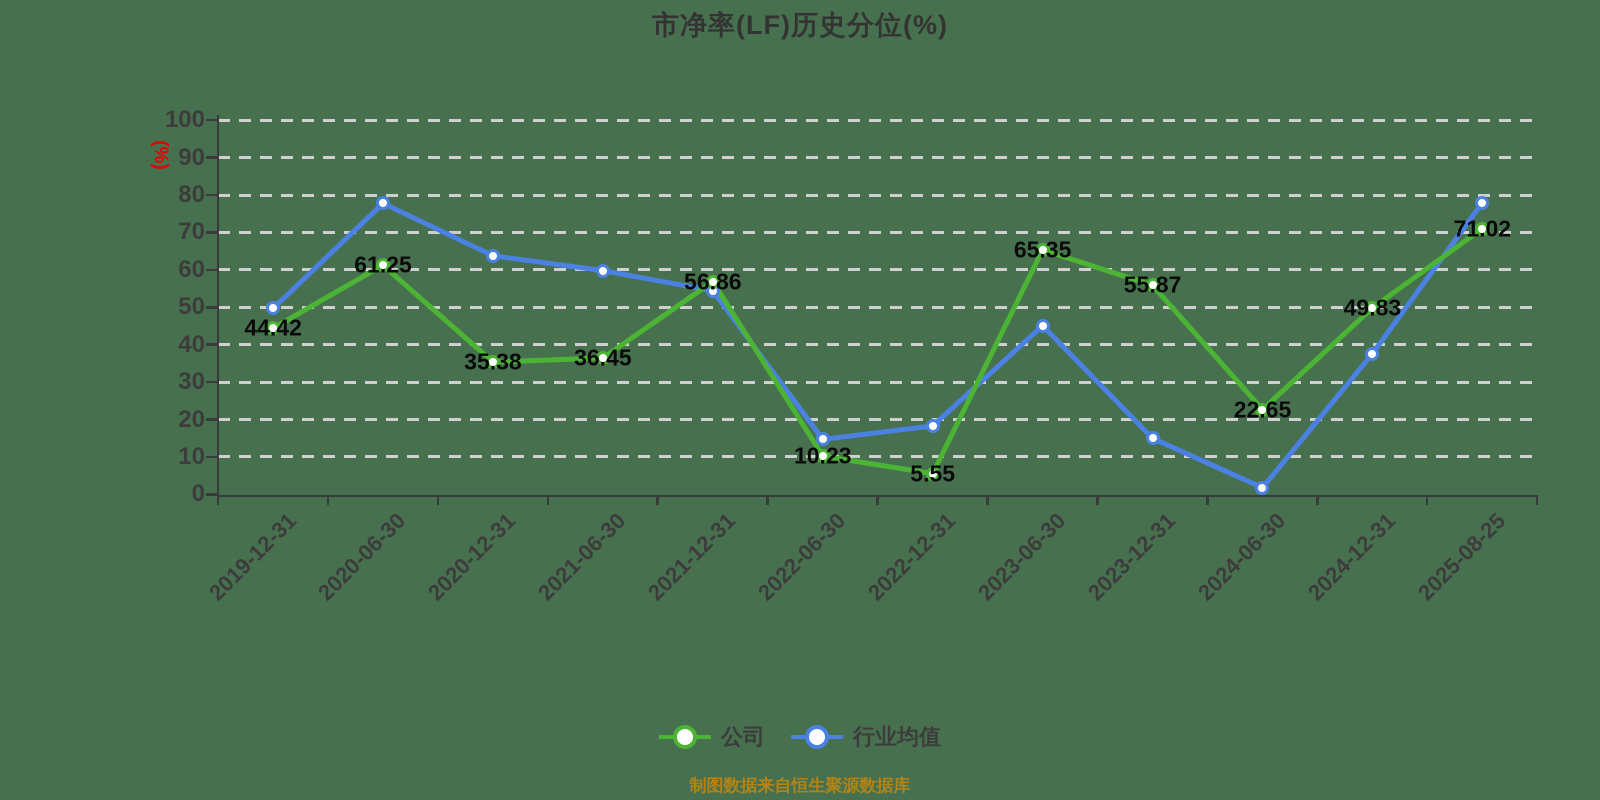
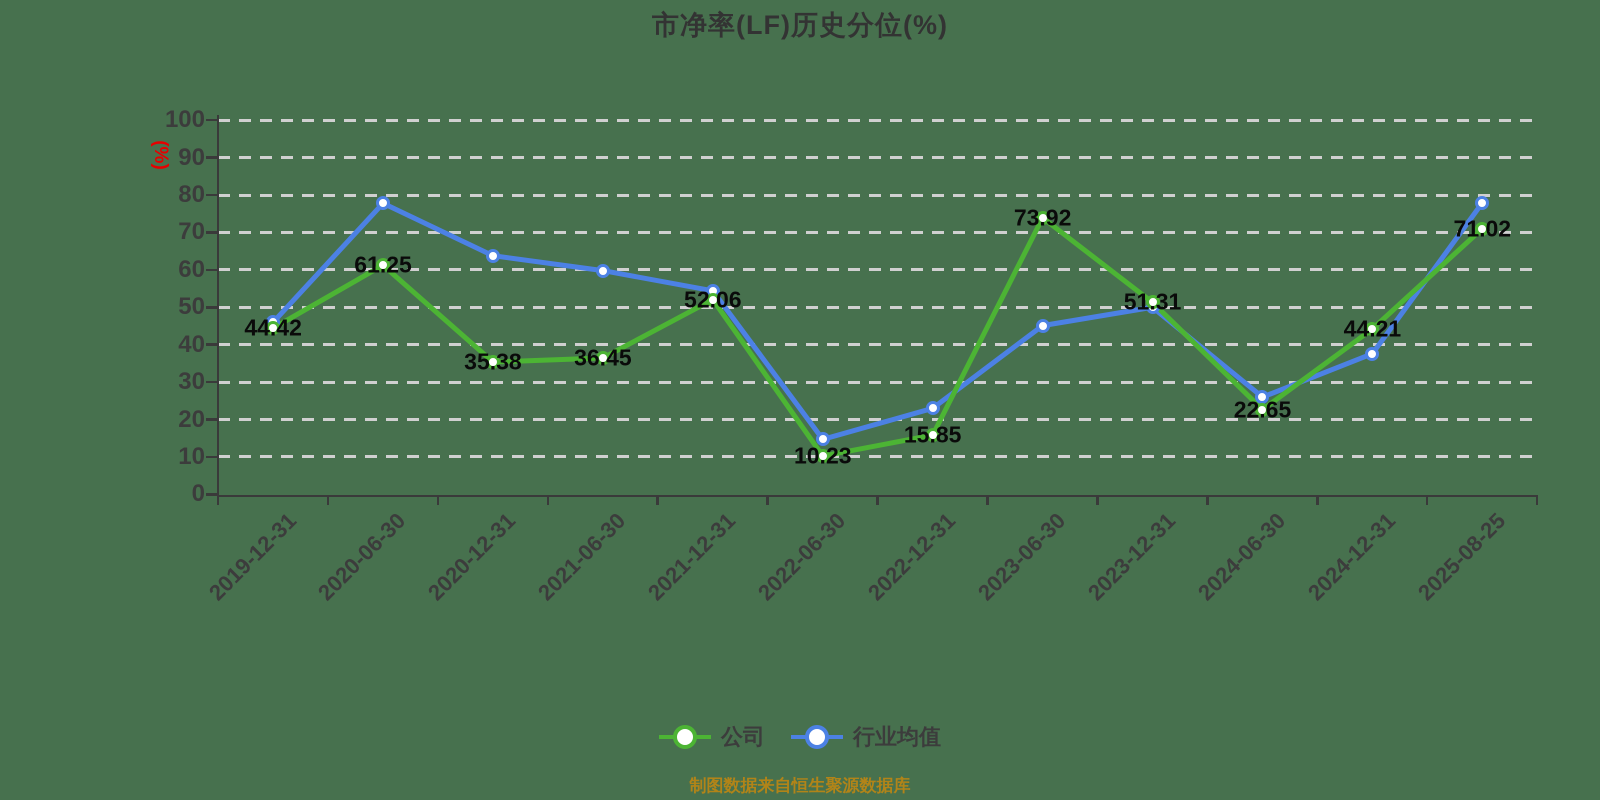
行业均值/2019-12-31: 50 -> 46
公司/2021-12-31: 56.86 -> 52.06
公司/2022-12-31: 5.55 -> 15.85
行业均值/2022-12-31: 18 -> 23
公司/2023-06-30: 65.35 -> 73.92
公司/2023-12-31: 55.87 -> 51.31
行业均值/2023-12-31: 15 -> 50
行业均值/2024-06-30: 2 -> 26
公司/2024-12-31: 49.83 -> 44.21
